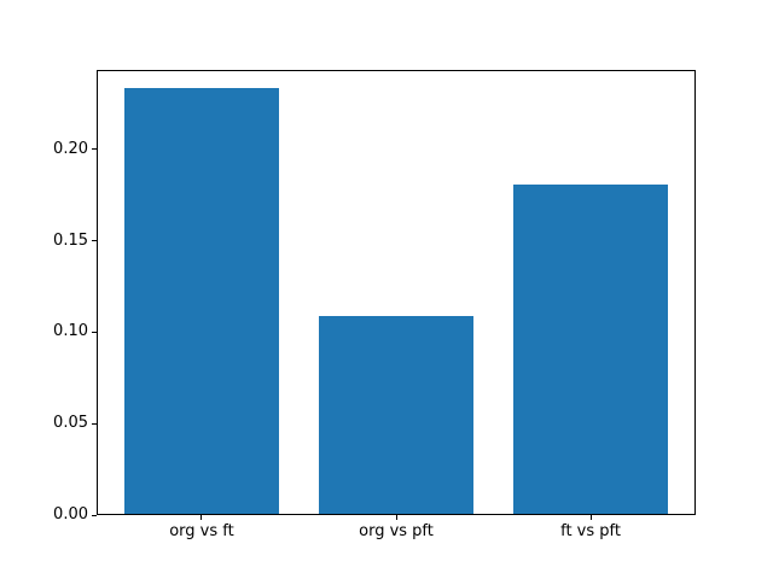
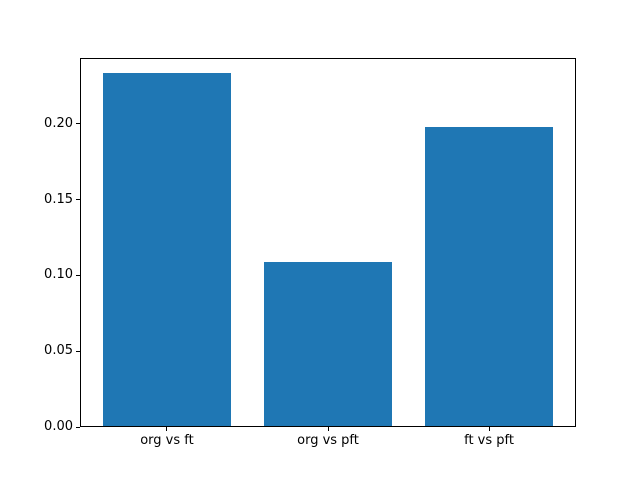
ft vs pft: 0.180 -> 0.197
